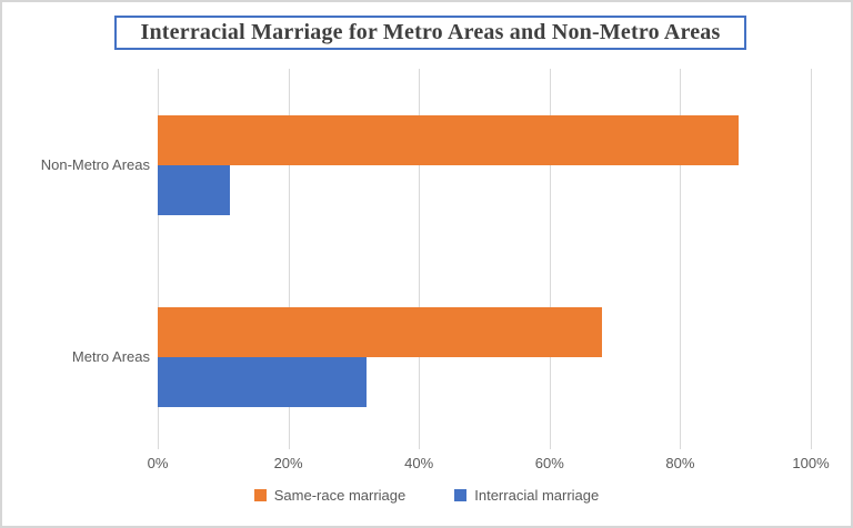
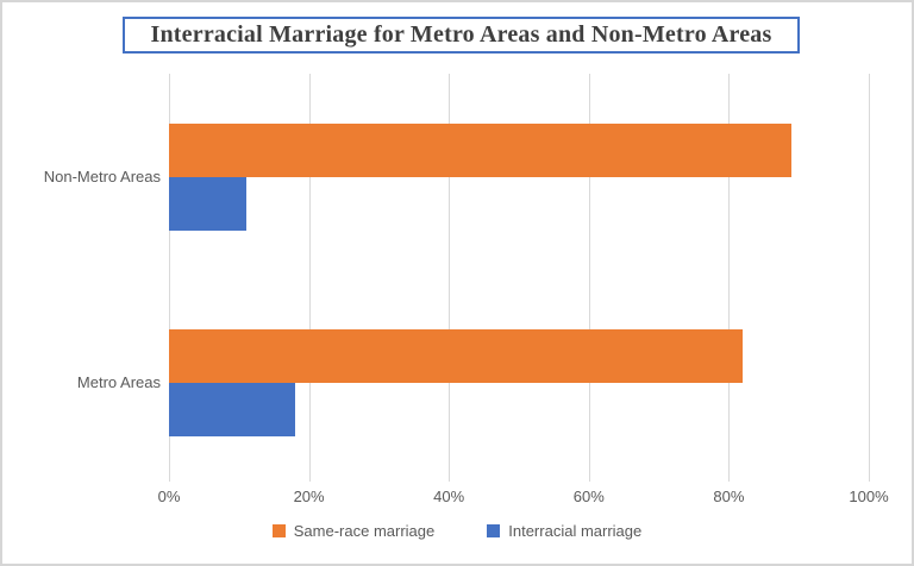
Same-race marriage/Metro Areas: 68% -> 82%
Interracial marriage/Metro Areas: 32% -> 18%
